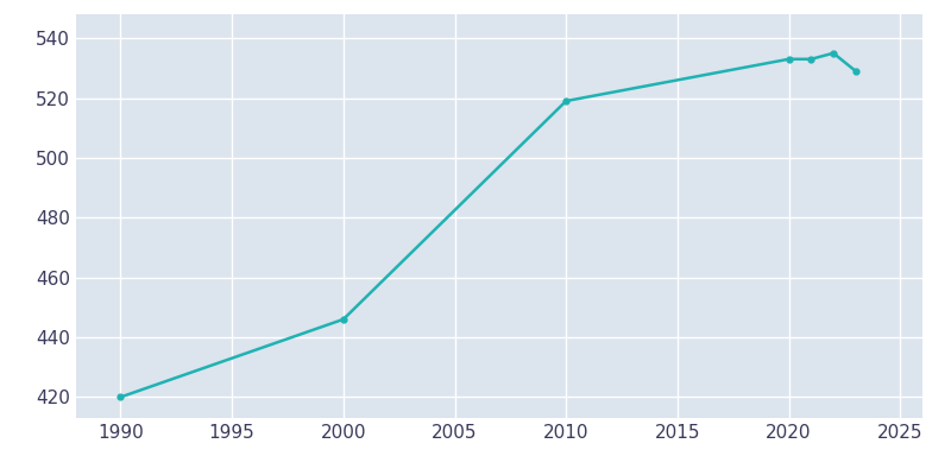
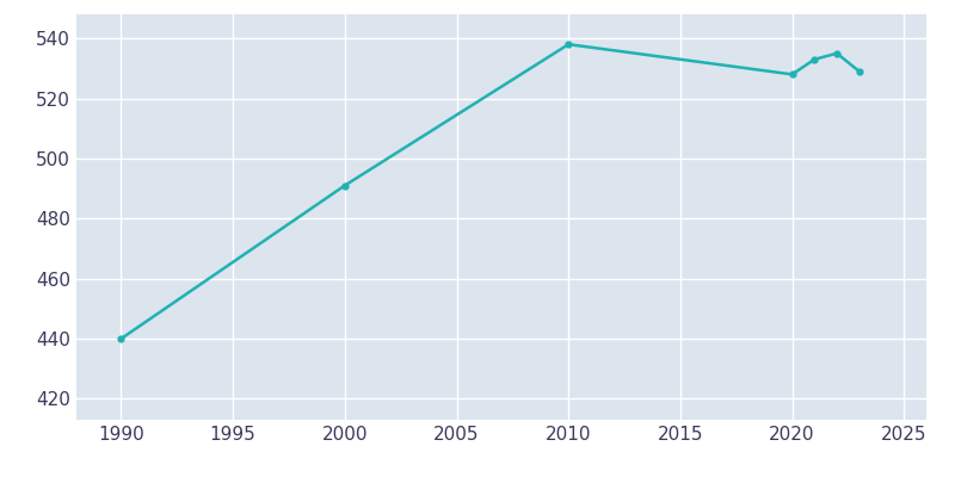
1990: 420 -> 440
2000: 446 -> 491
2010: 519 -> 538
2020: 533 -> 528
